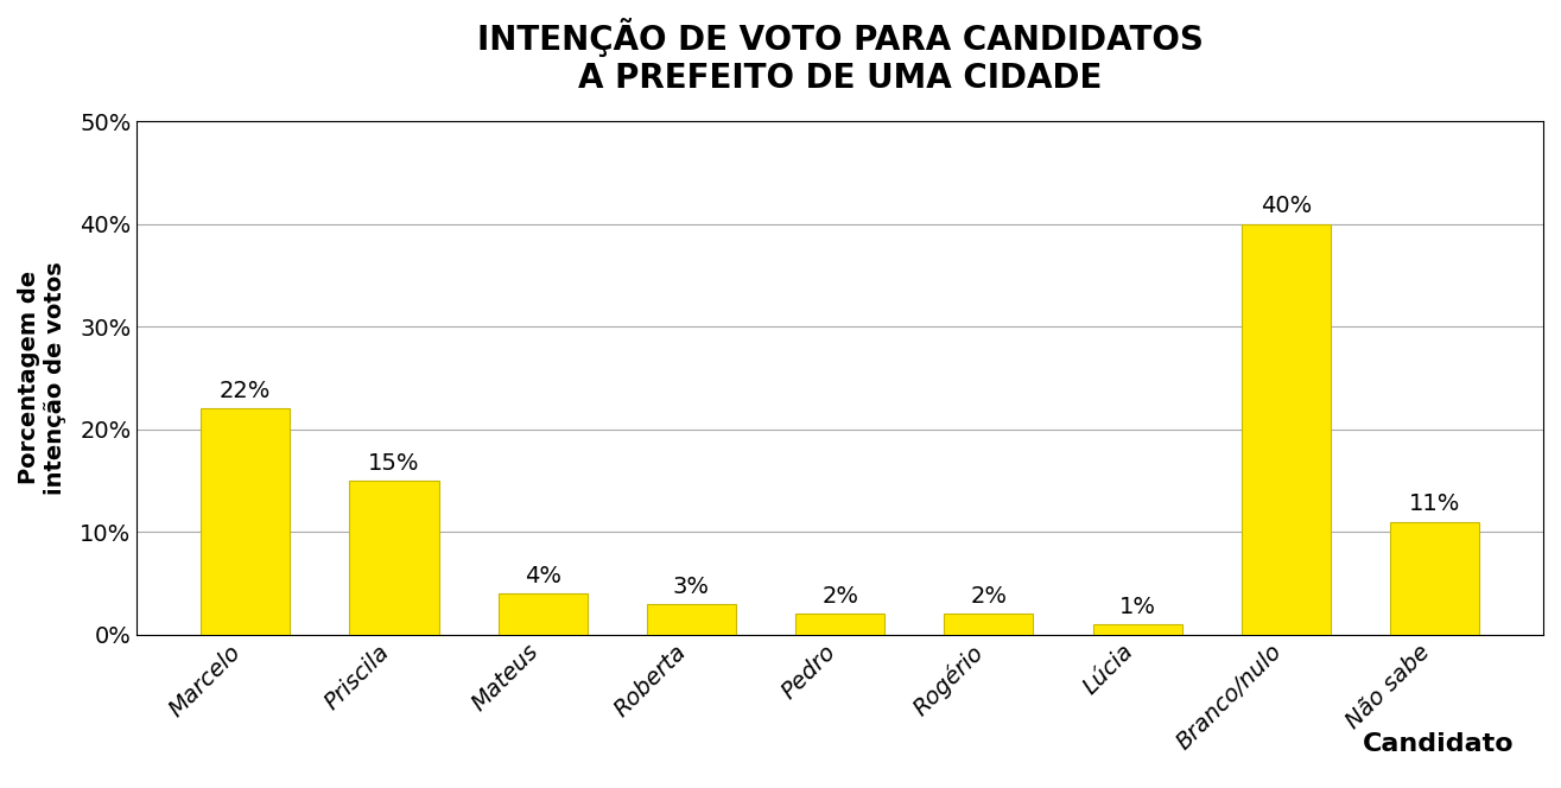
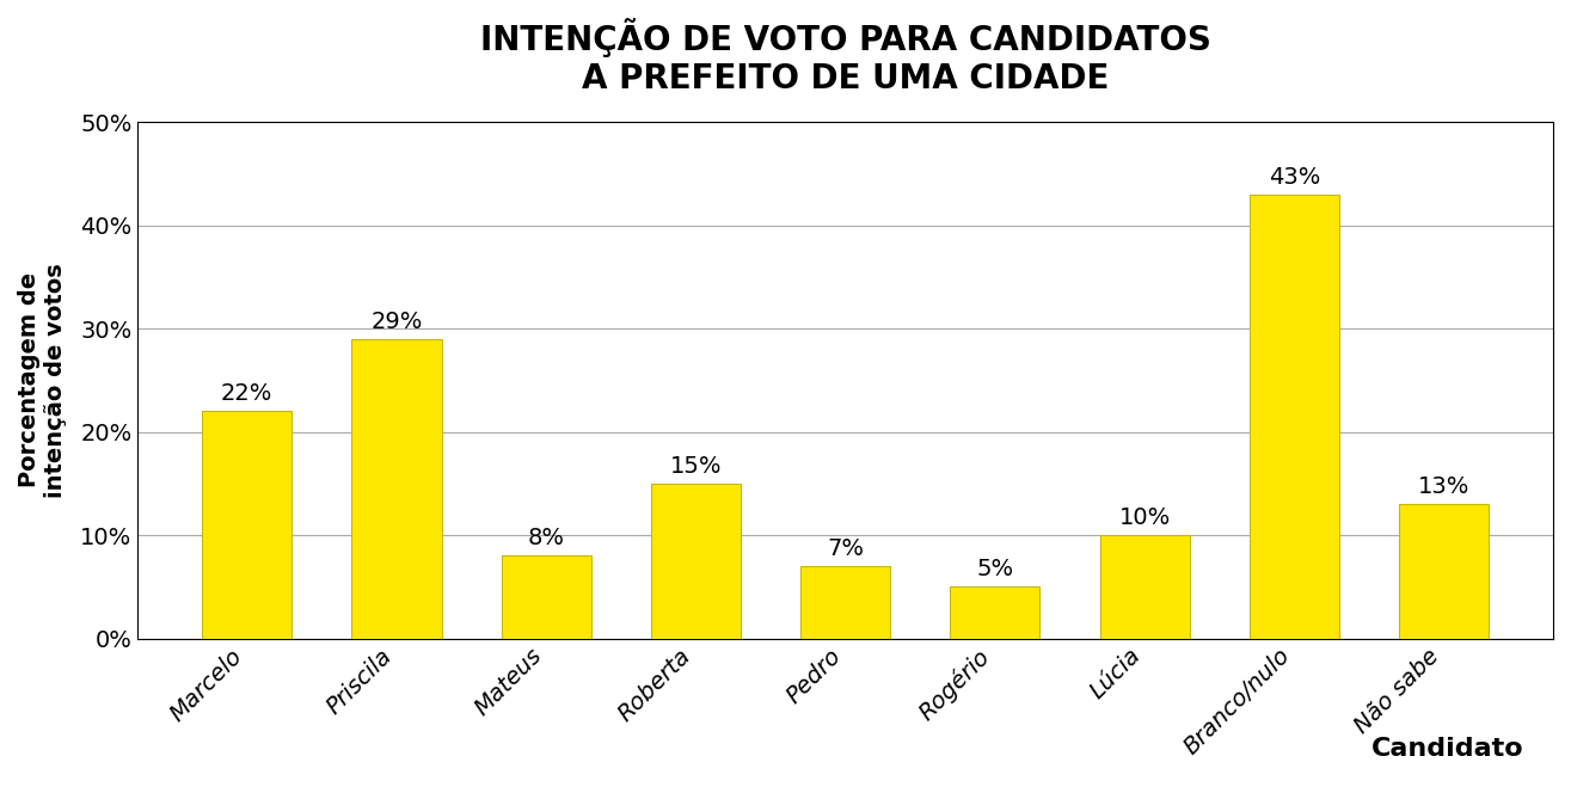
Priscila: 15% -> 29%
Mateus: 4% -> 8%
Roberta: 3% -> 15%
Pedro: 2% -> 7%
Rogério: 2% -> 5%
Lúcia: 1% -> 10%
Branco/nulo: 40% -> 43%
Não sabe: 11% -> 13%
